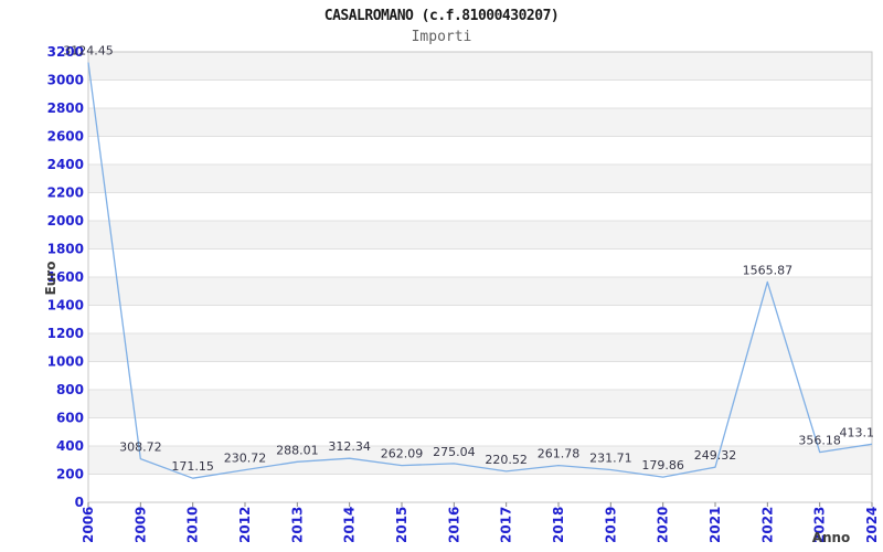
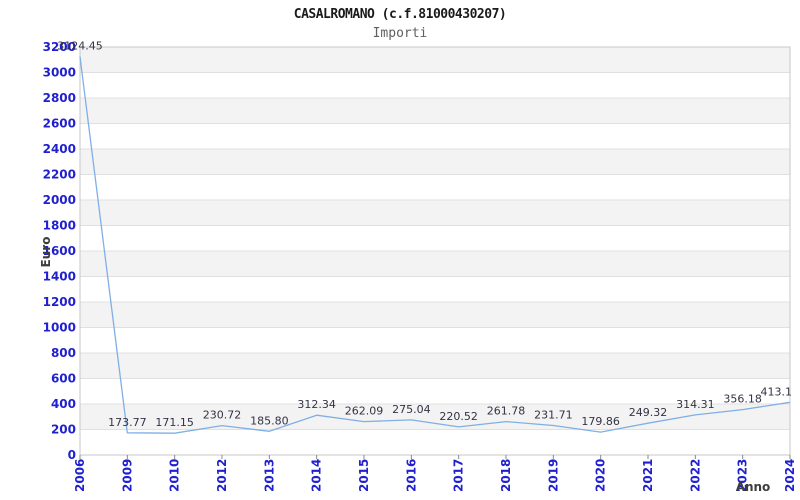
2009: 308.72 -> 173.77
2013: 288.01 -> 185.80
2022: 1565.87 -> 314.31
